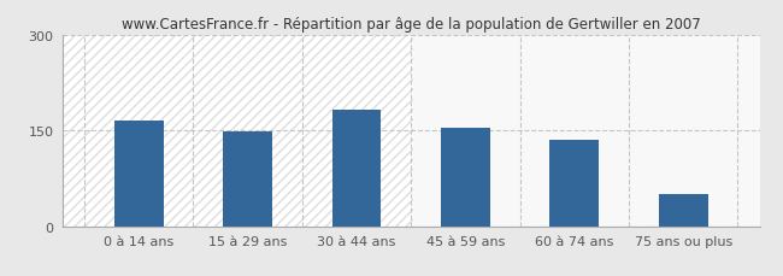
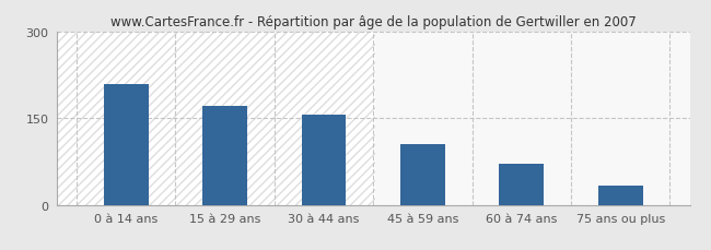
0 à 14 ans: 165 -> 210
15 à 29 ans: 148 -> 172
30 à 44 ans: 182 -> 156
45 à 59 ans: 155 -> 106
60 à 74 ans: 135 -> 72
75 ans ou plus: 50 -> 34
